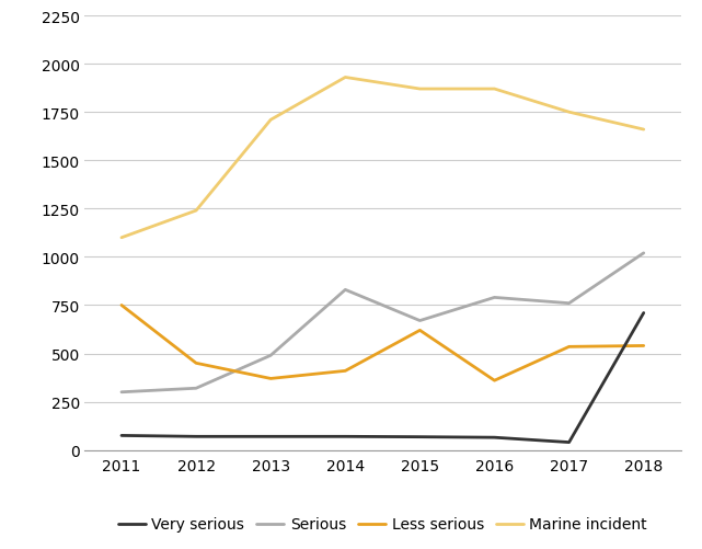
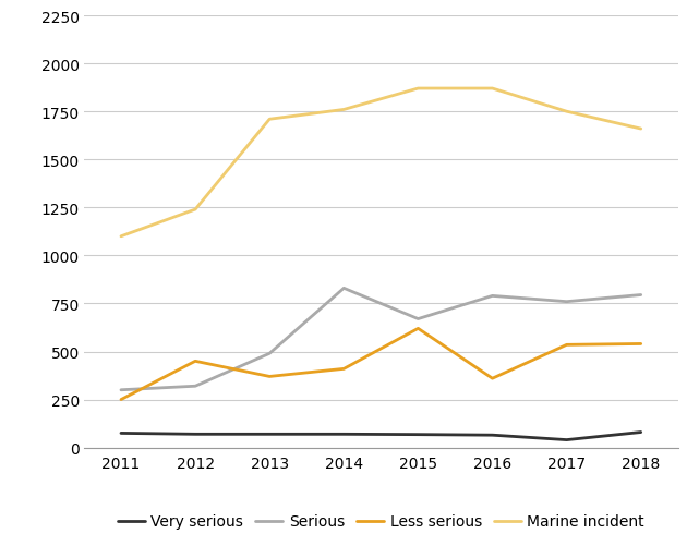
Less serious/2011: 750 -> 250
Marine incident/2014: 1930 -> 1760
Very serious/2018: 710 -> 80
Serious/2018: 1020 -> 800
